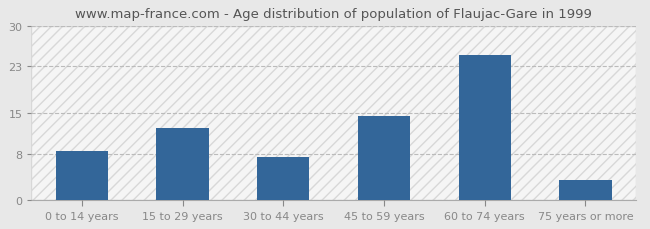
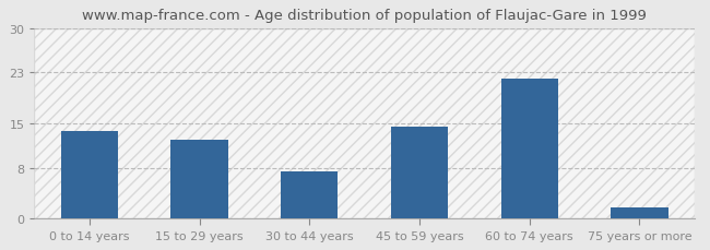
0 to 14 years: 8.5 -> 13.8
60 to 74 years: 25.0 -> 22.0
75 years or more: 3.5 -> 1.8
